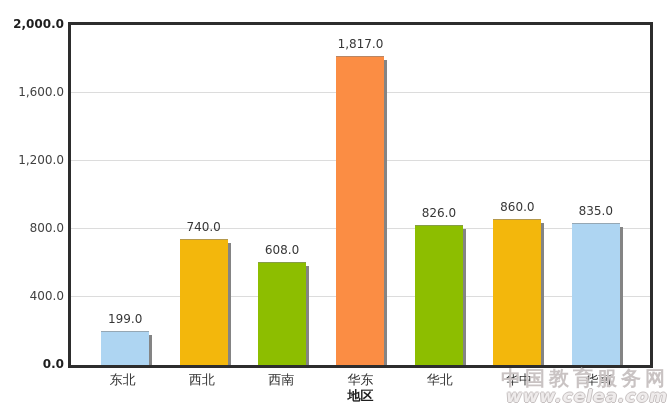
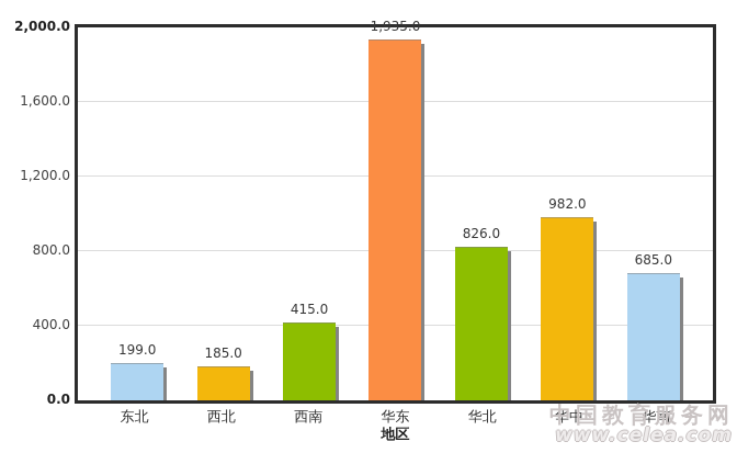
西北: 740.0 -> 185.0
西南: 608.0 -> 415.0
华东: 1,817.0 -> 1,935.0
华中: 860.0 -> 982.0
华南: 835.0 -> 685.0
